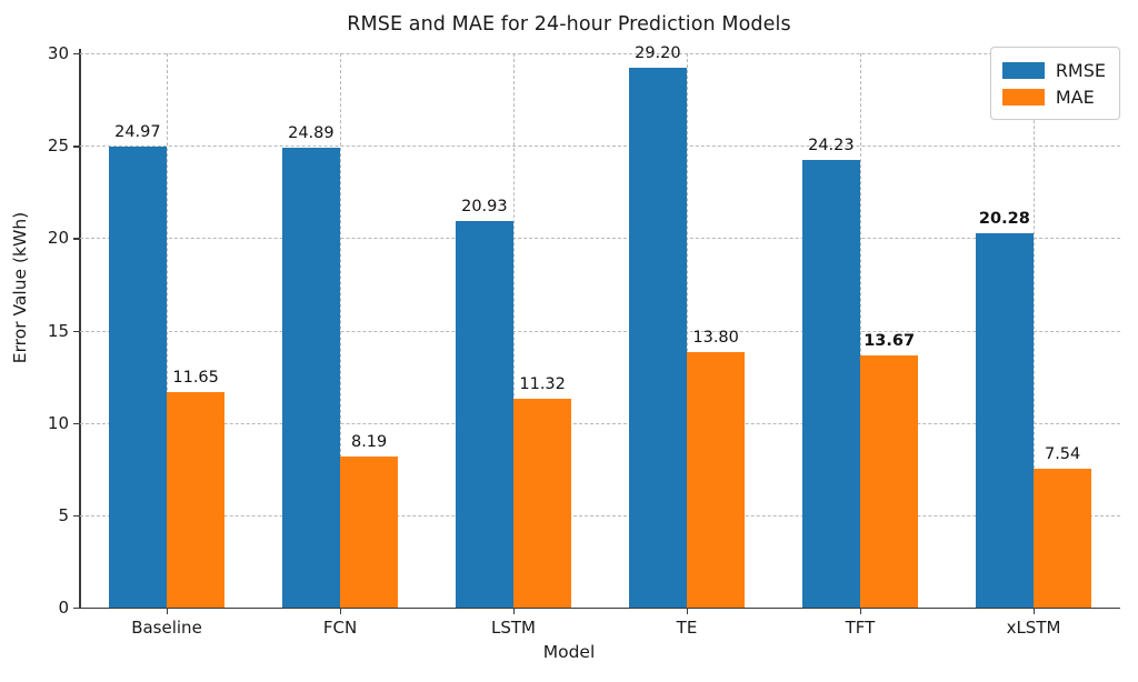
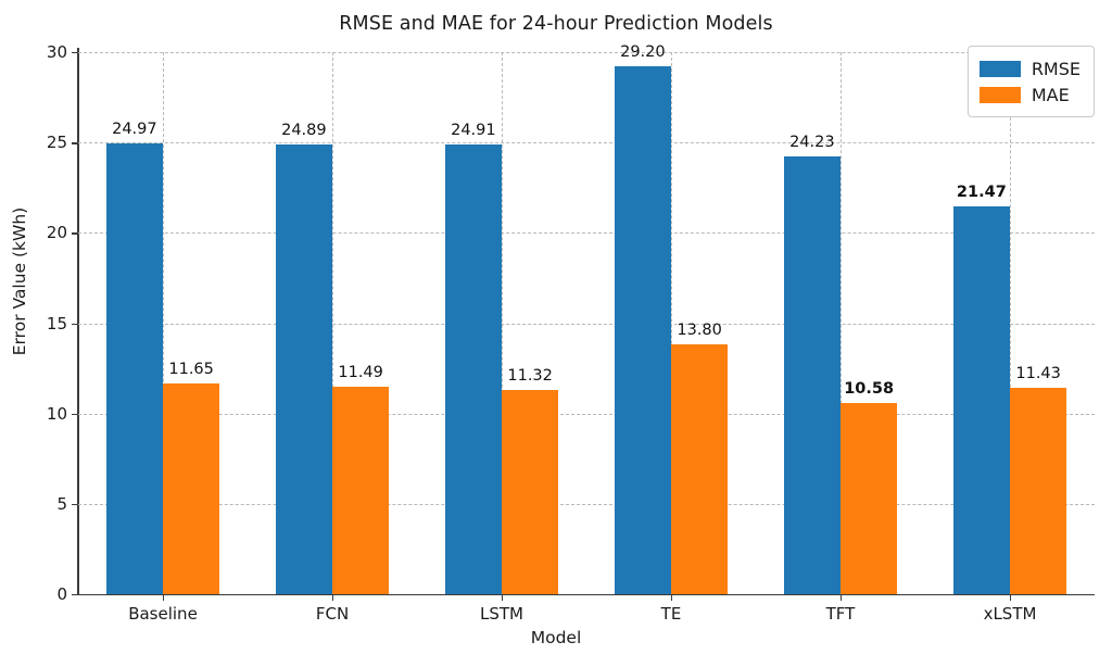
MAE/FCN: 8.19 -> 11.49
RMSE/LSTM: 20.93 -> 24.91
MAE/TFT: 13.67 -> 10.58
RMSE/xLSTM: 20.28 -> 21.47
MAE/xLSTM: 7.54 -> 11.43
